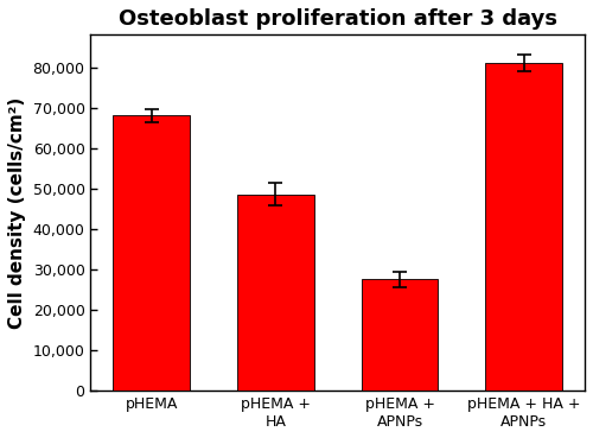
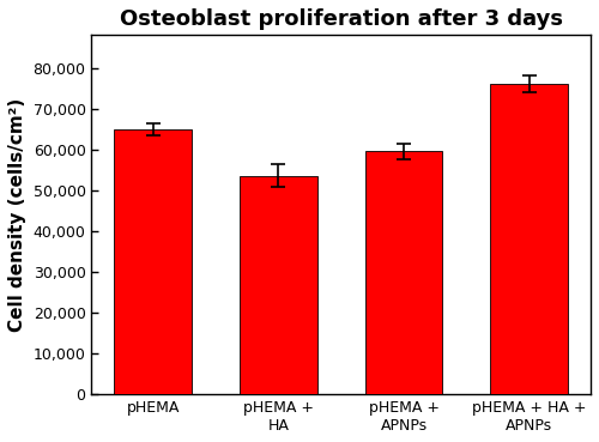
pHEMA: 68,000 -> 65,000
pHEMA + HA: 48,500 -> 53,500
pHEMA + APNPs: 27,500 -> 59,500
pHEMA + HA + APNPs: 81,000 -> 76,000
